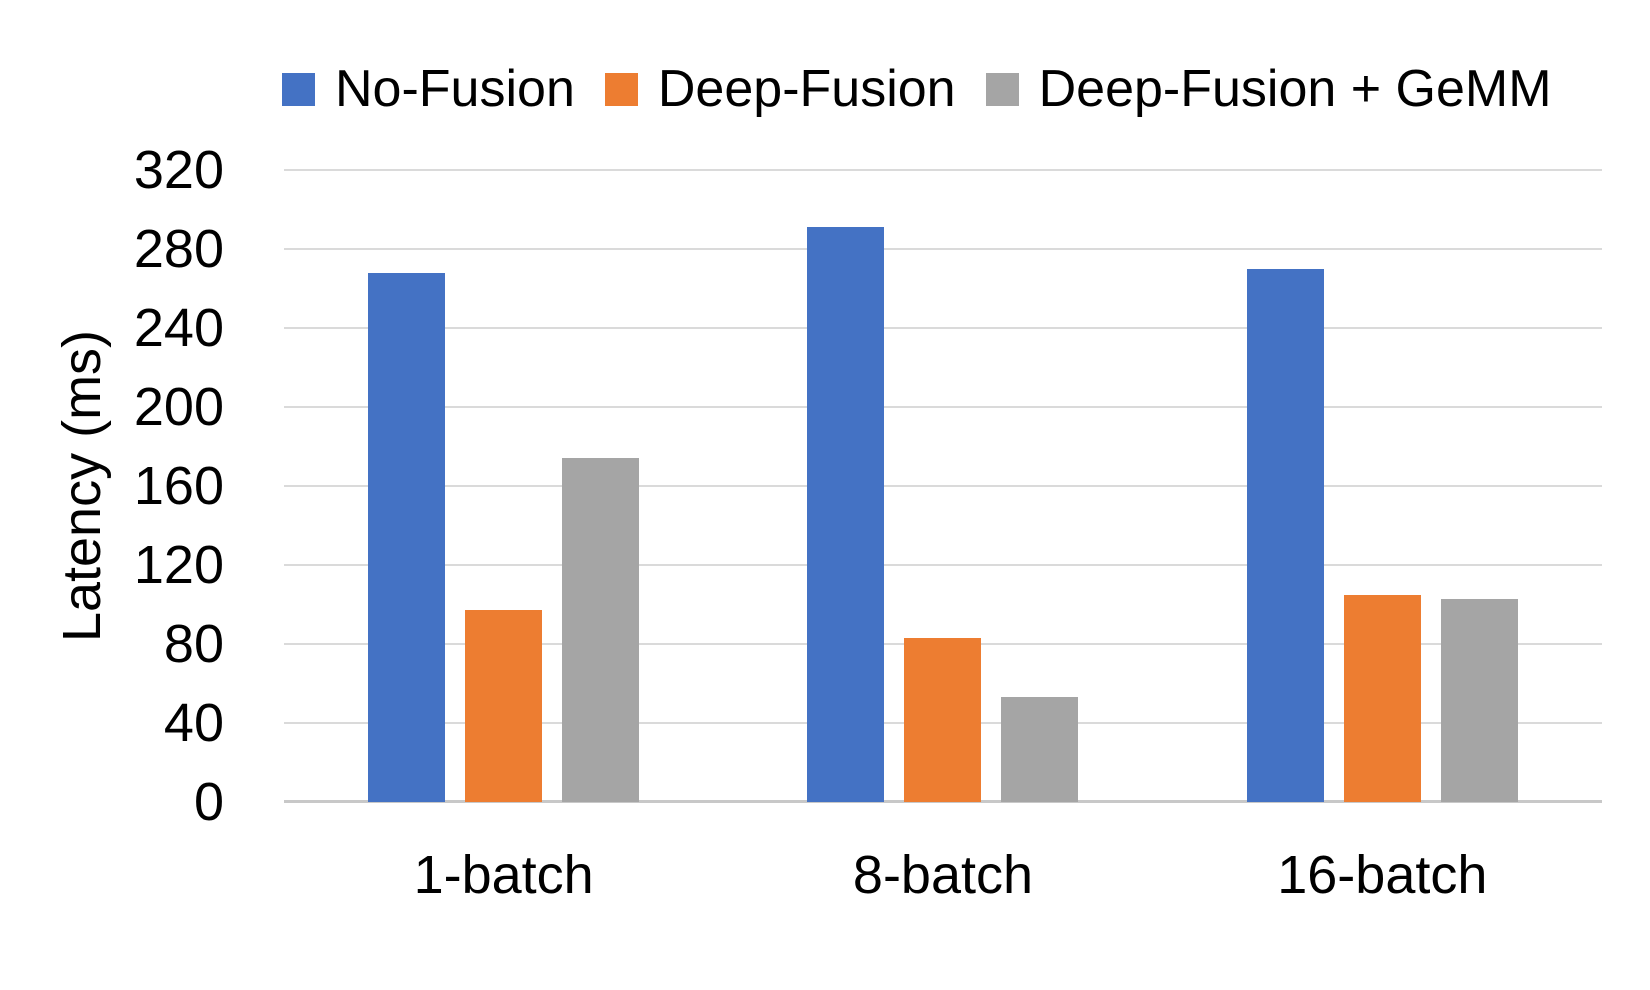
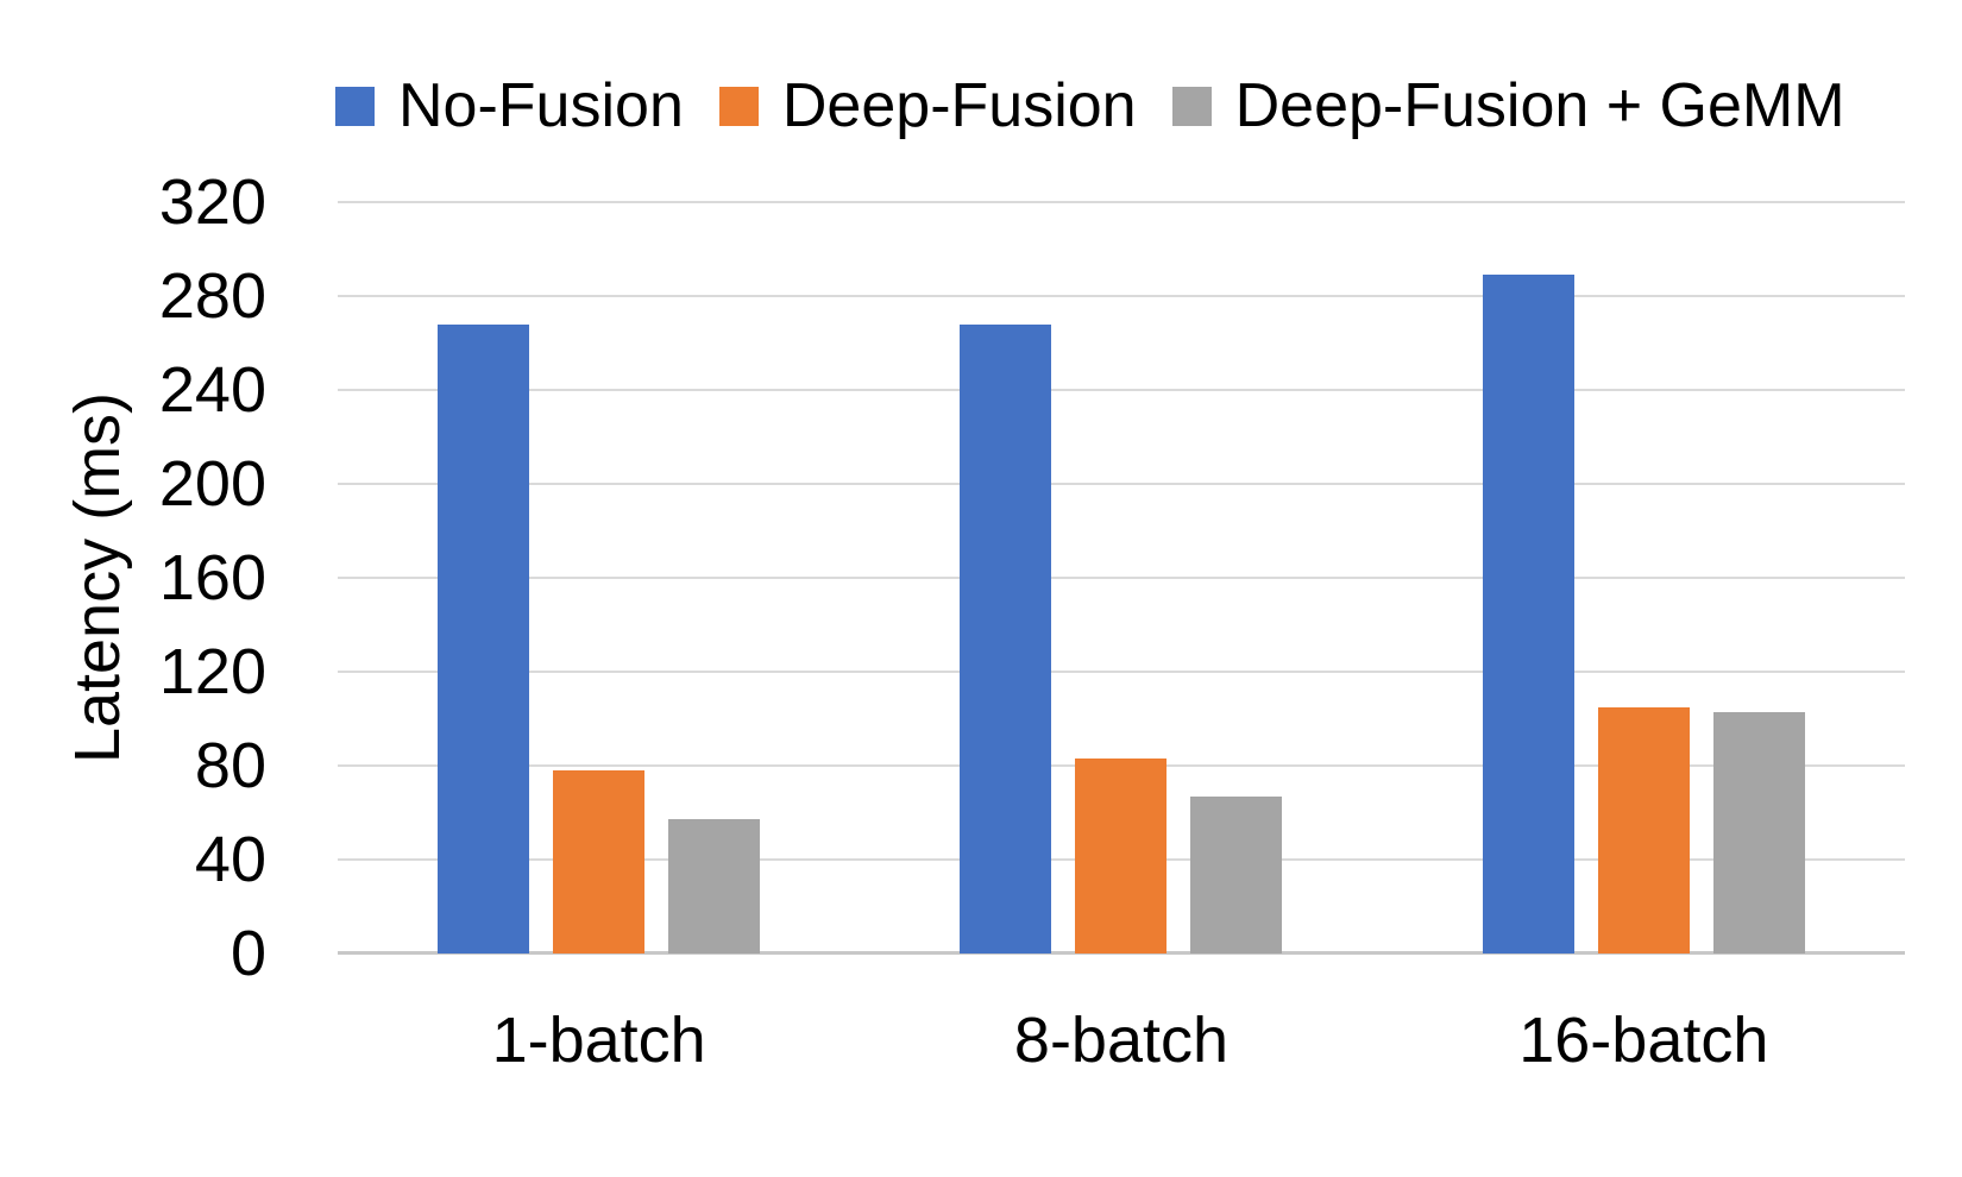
Deep-Fusion/1-batch: 97 -> 78
Deep-Fusion + GeMM/1-batch: 174 -> 57
No-Fusion/8-batch: 291 -> 268
Deep-Fusion + GeMM/8-batch: 53 -> 67
No-Fusion/16-batch: 270 -> 289
